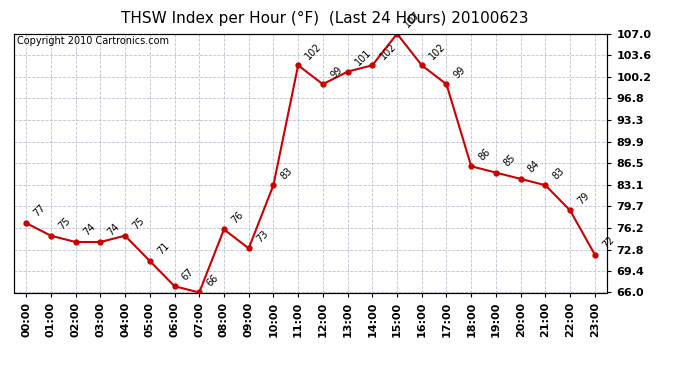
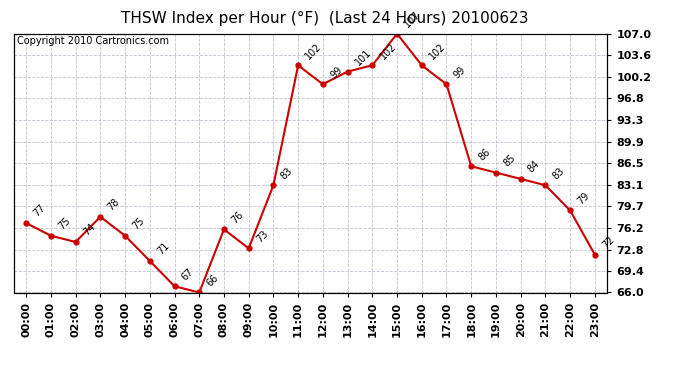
03:00: 74 -> 78
